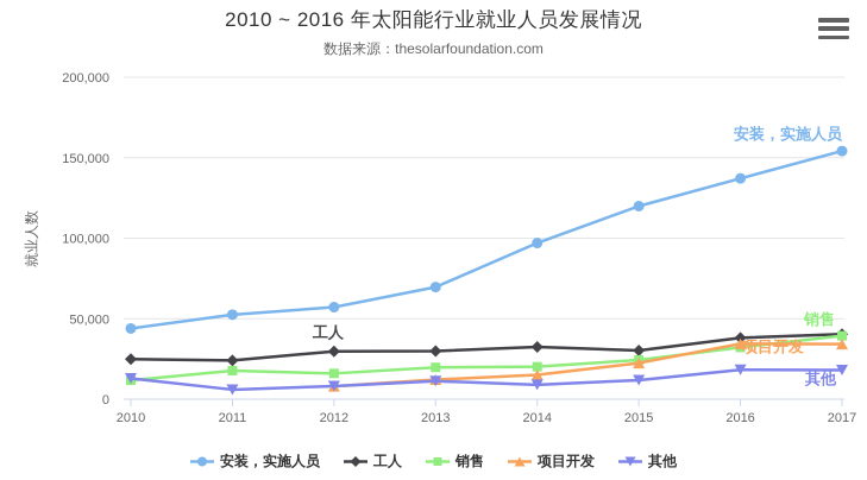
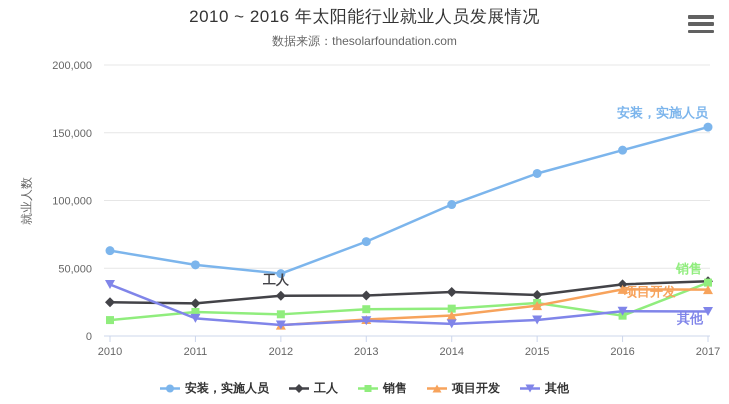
安装，实施人员/2010: 44000 -> 63000
其他/2010: 13000 -> 38000
其他/2011: 6000 -> 13000
安装，实施人员/2012: 57000 -> 46000
销售/2016: 32000 -> 15000
